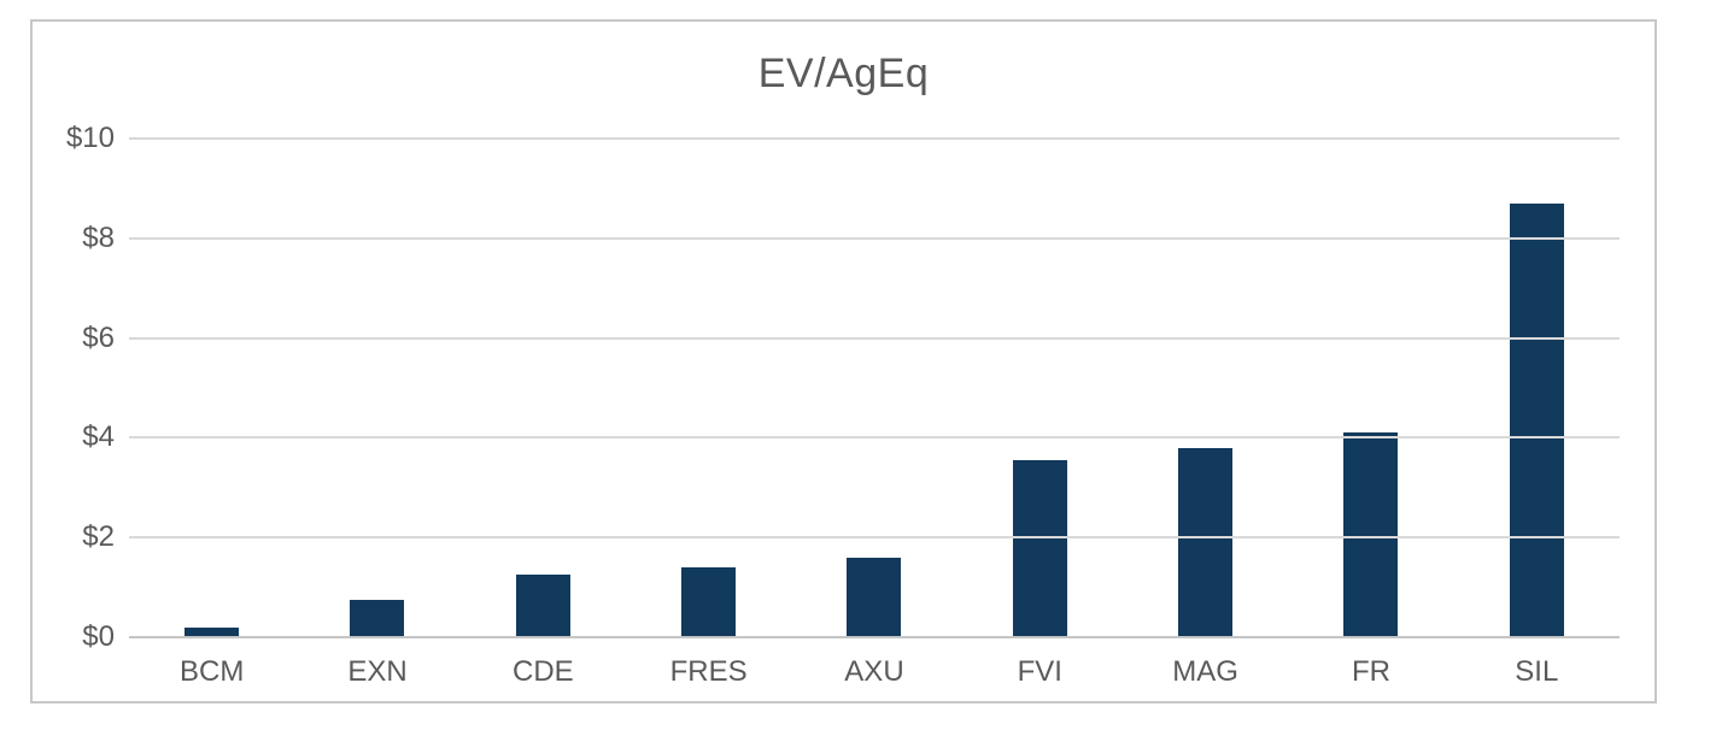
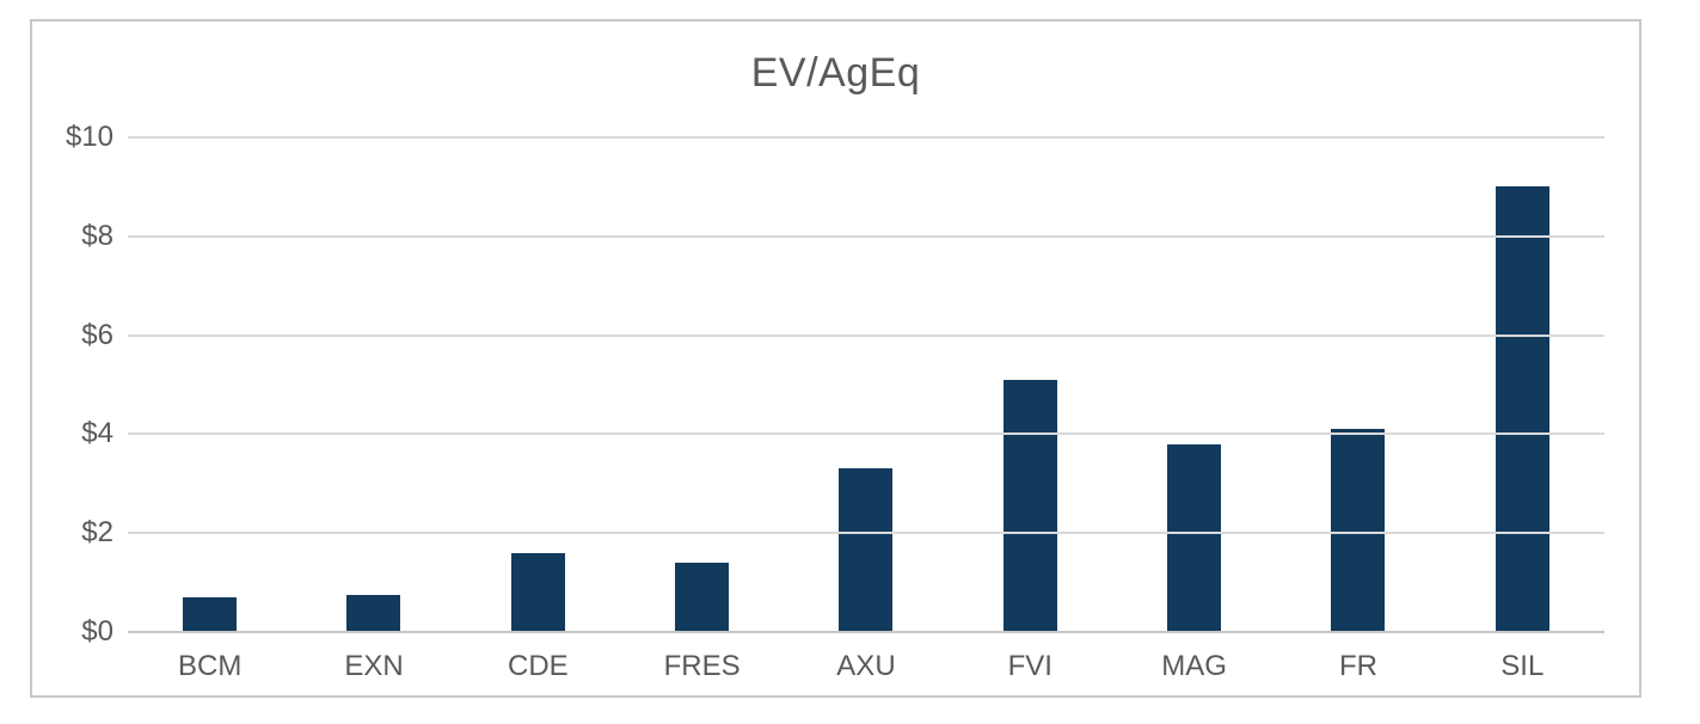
BCM: $0.2 -> $0.7
CDE: $1.2 -> $1.6
AXU: $1.6 -> $3.3
FVI: $3.5 -> $5.1
SIL: $8.7 -> $9.0
